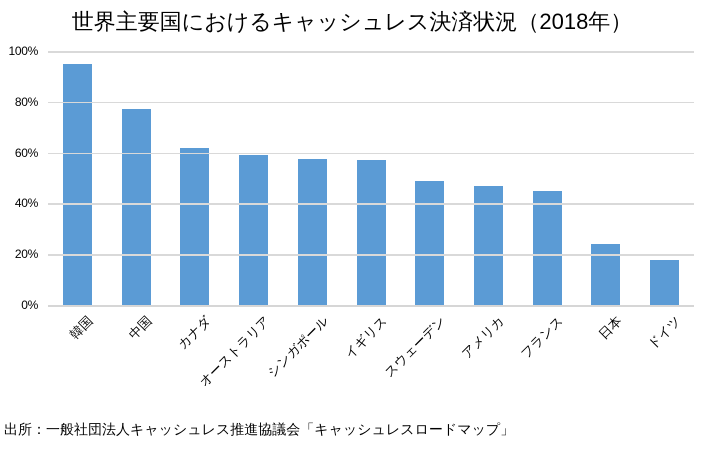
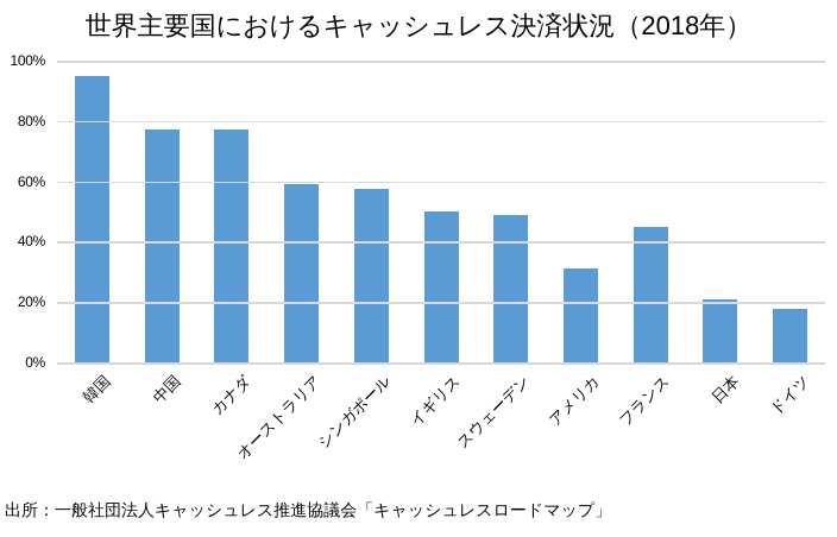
カナダ: 62% -> 77%
イギリス: 57% -> 50%
アメリカ: 47% -> 31%
日本: 24% -> 21%
